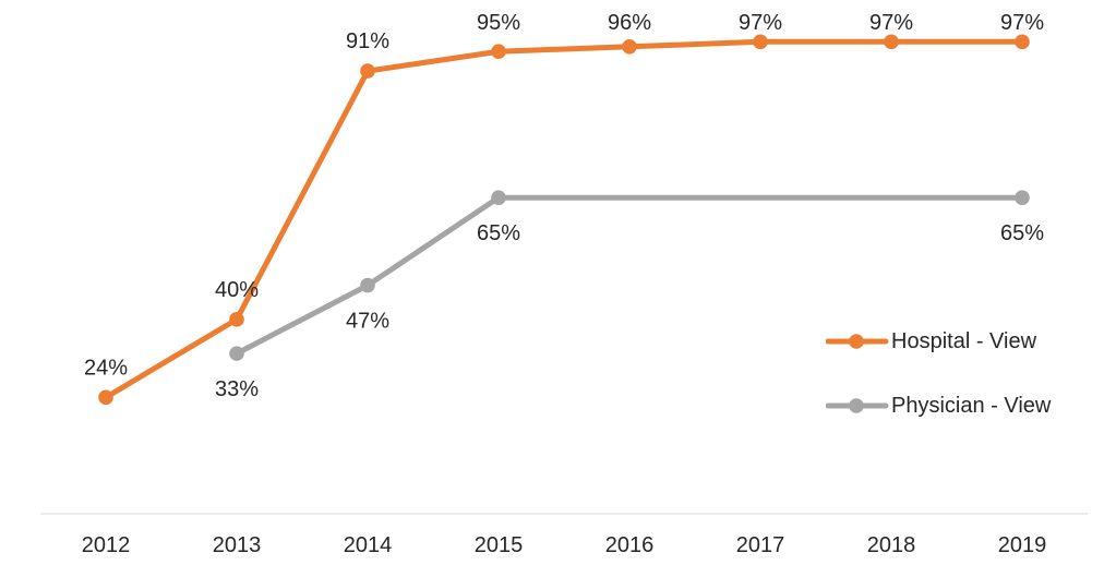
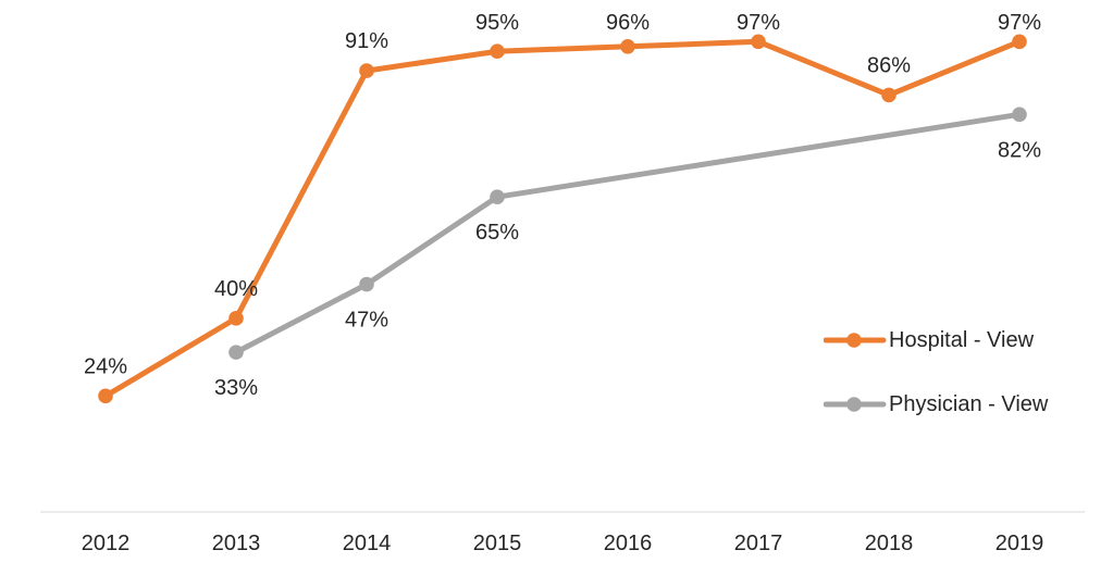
Hospital - View/2018: 97% -> 86%
Physician - View/2019: 65% -> 82%
